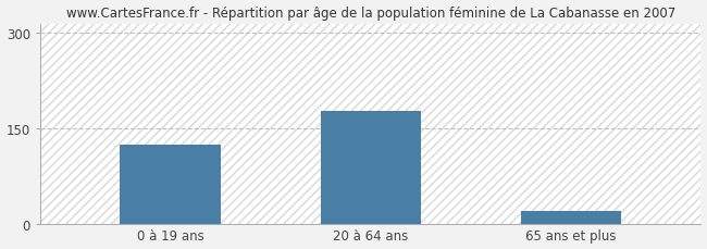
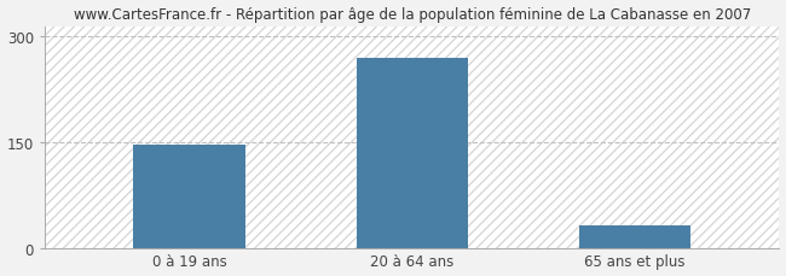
0 à 19 ans: 125 -> 146
20 à 64 ans: 178 -> 270
65 ans et plus: 20 -> 32
